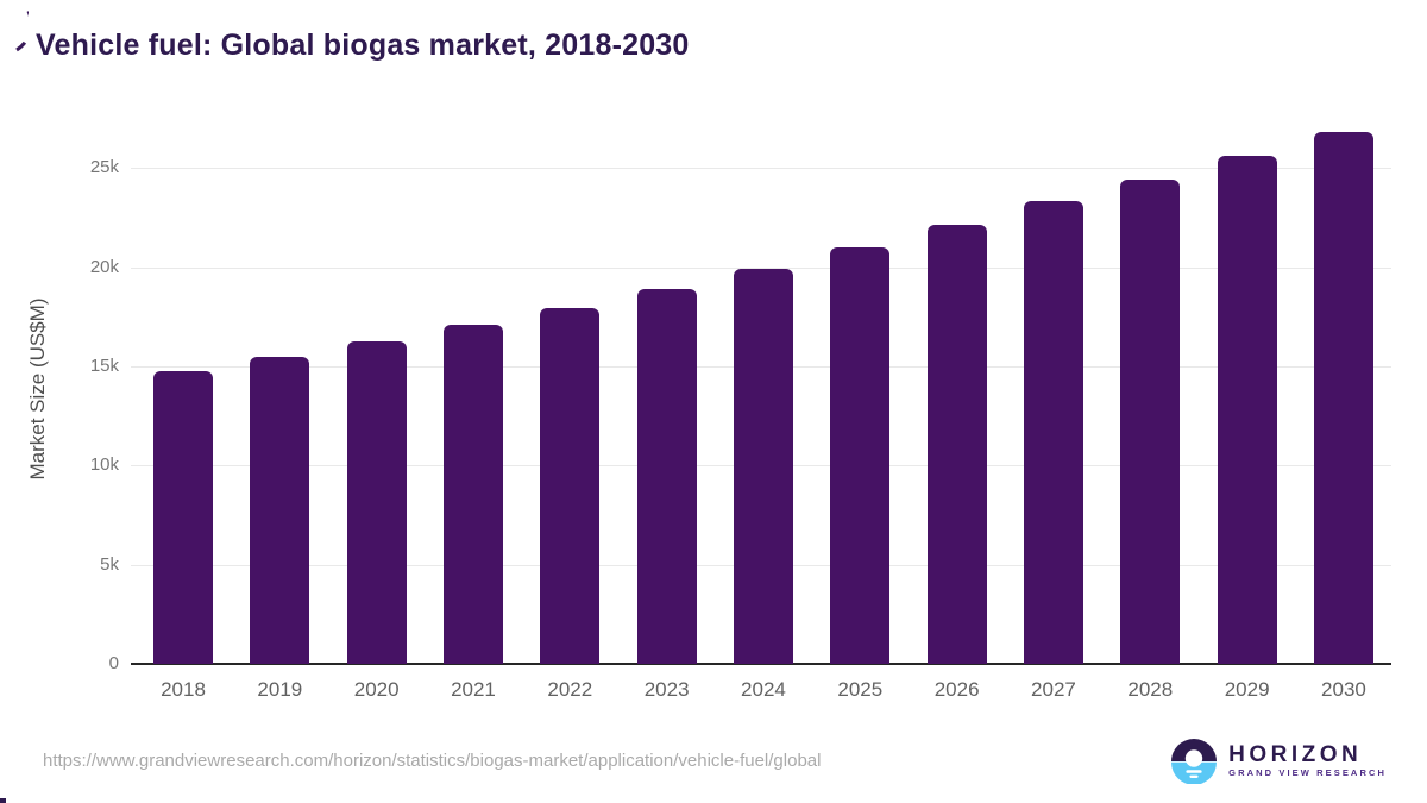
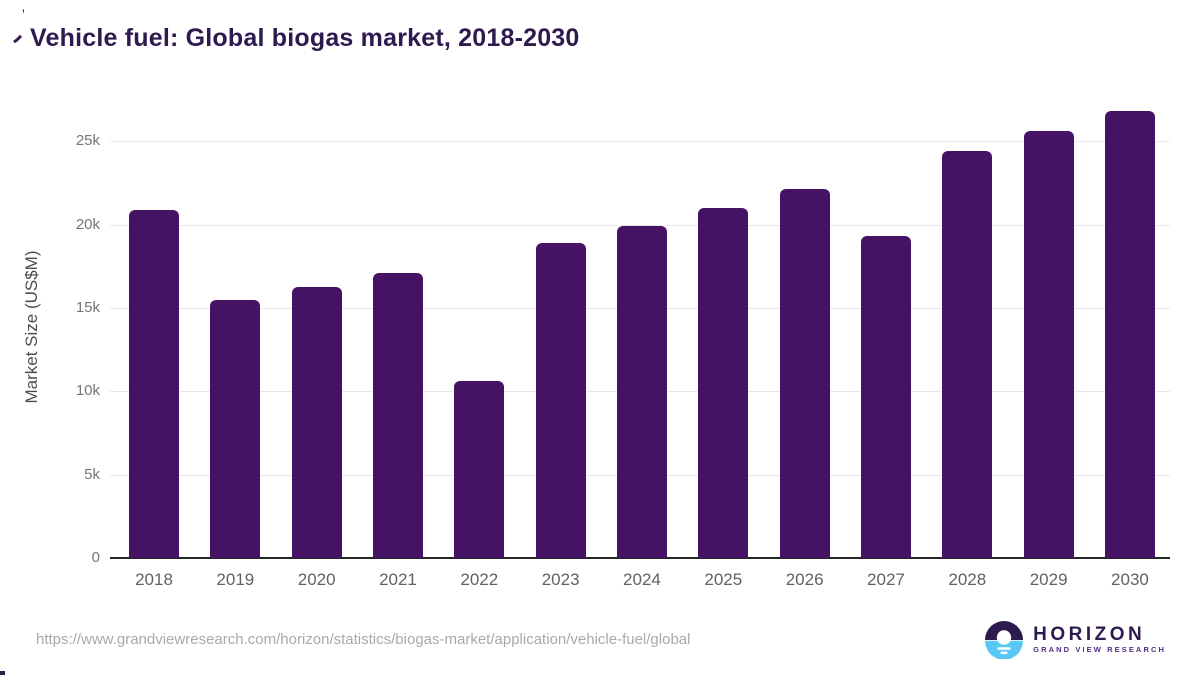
2018: 14.8k -> 20.9k
2022: 18.0k -> 10.6k
2027: 23.4k -> 19.3k
